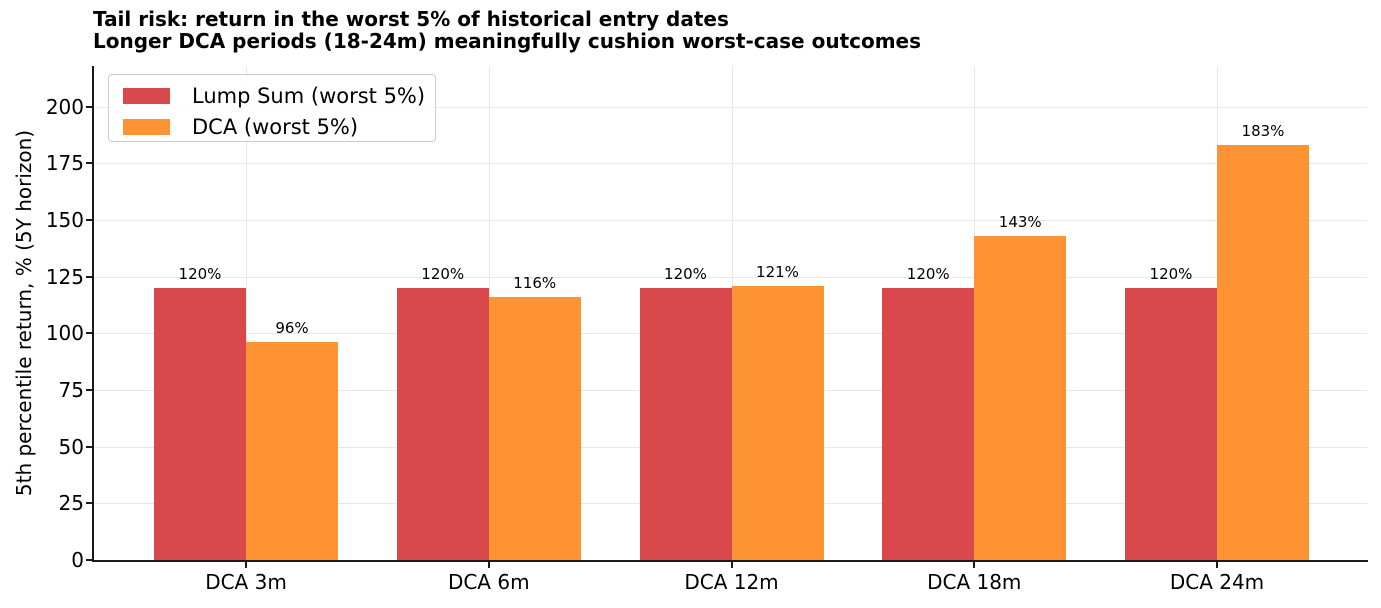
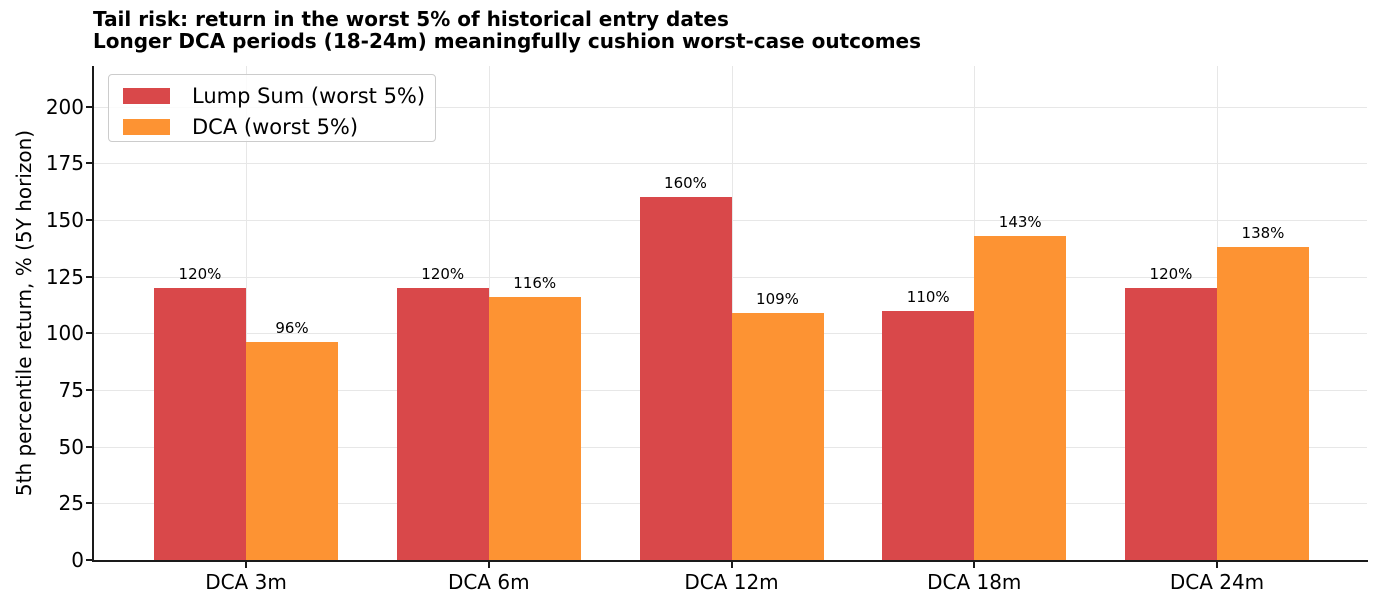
Lump Sum (worst 5%)/DCA 12m: 120% -> 160%
DCA (worst 5%)/DCA 12m: 121% -> 109%
Lump Sum (worst 5%)/DCA 18m: 120% -> 110%
DCA (worst 5%)/DCA 24m: 183% -> 138%
